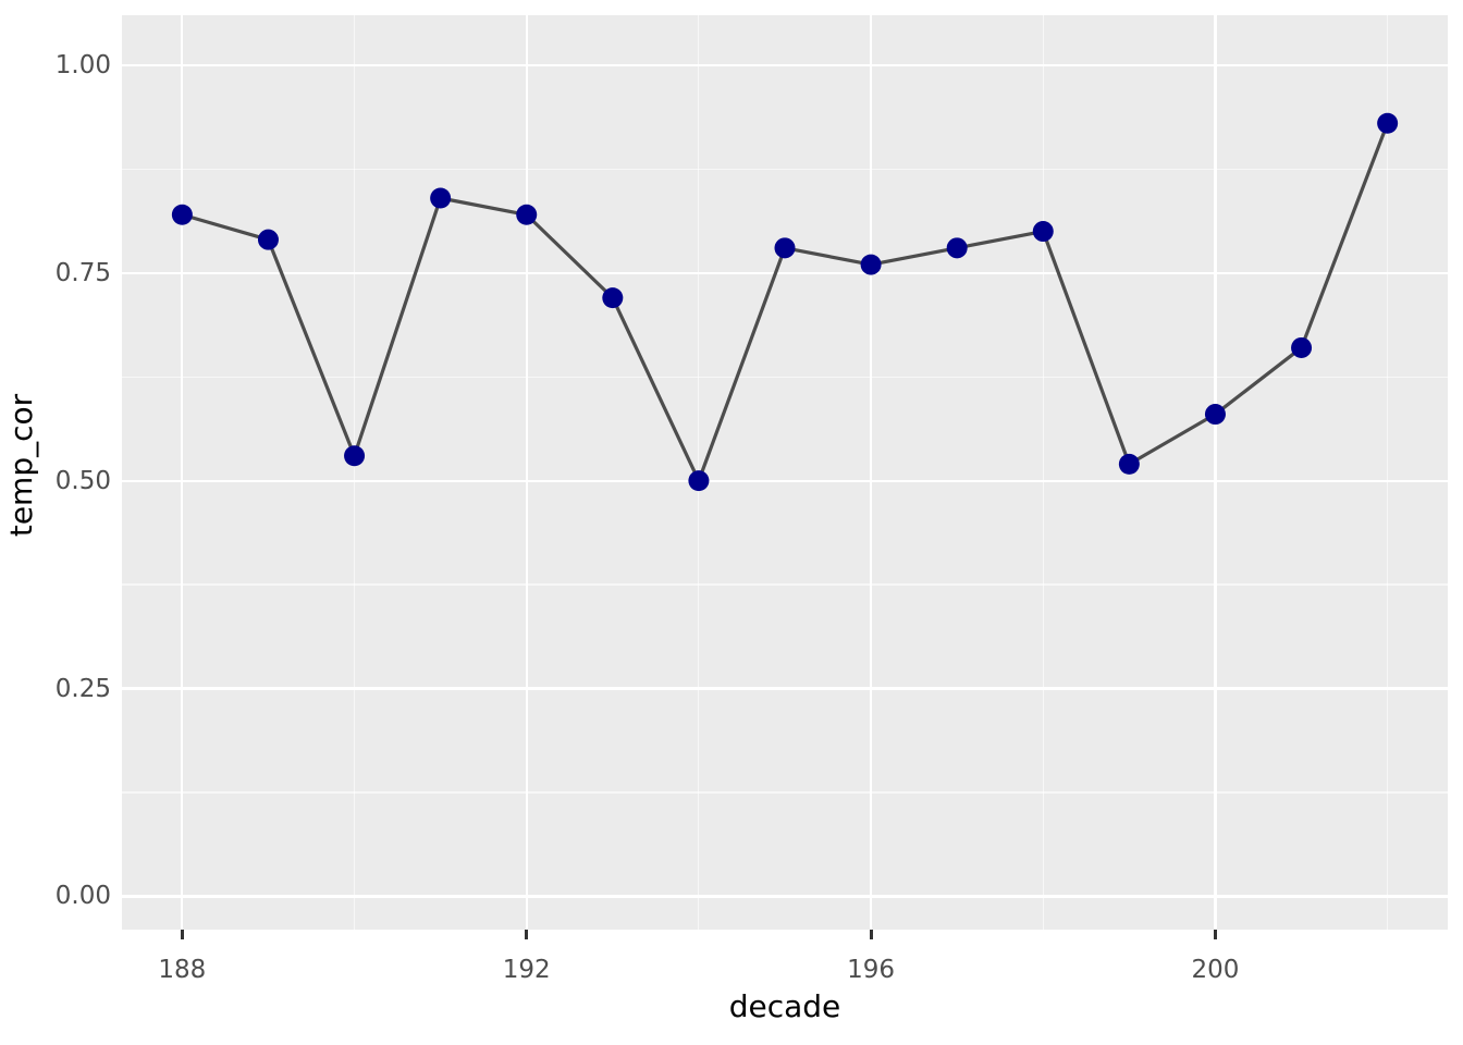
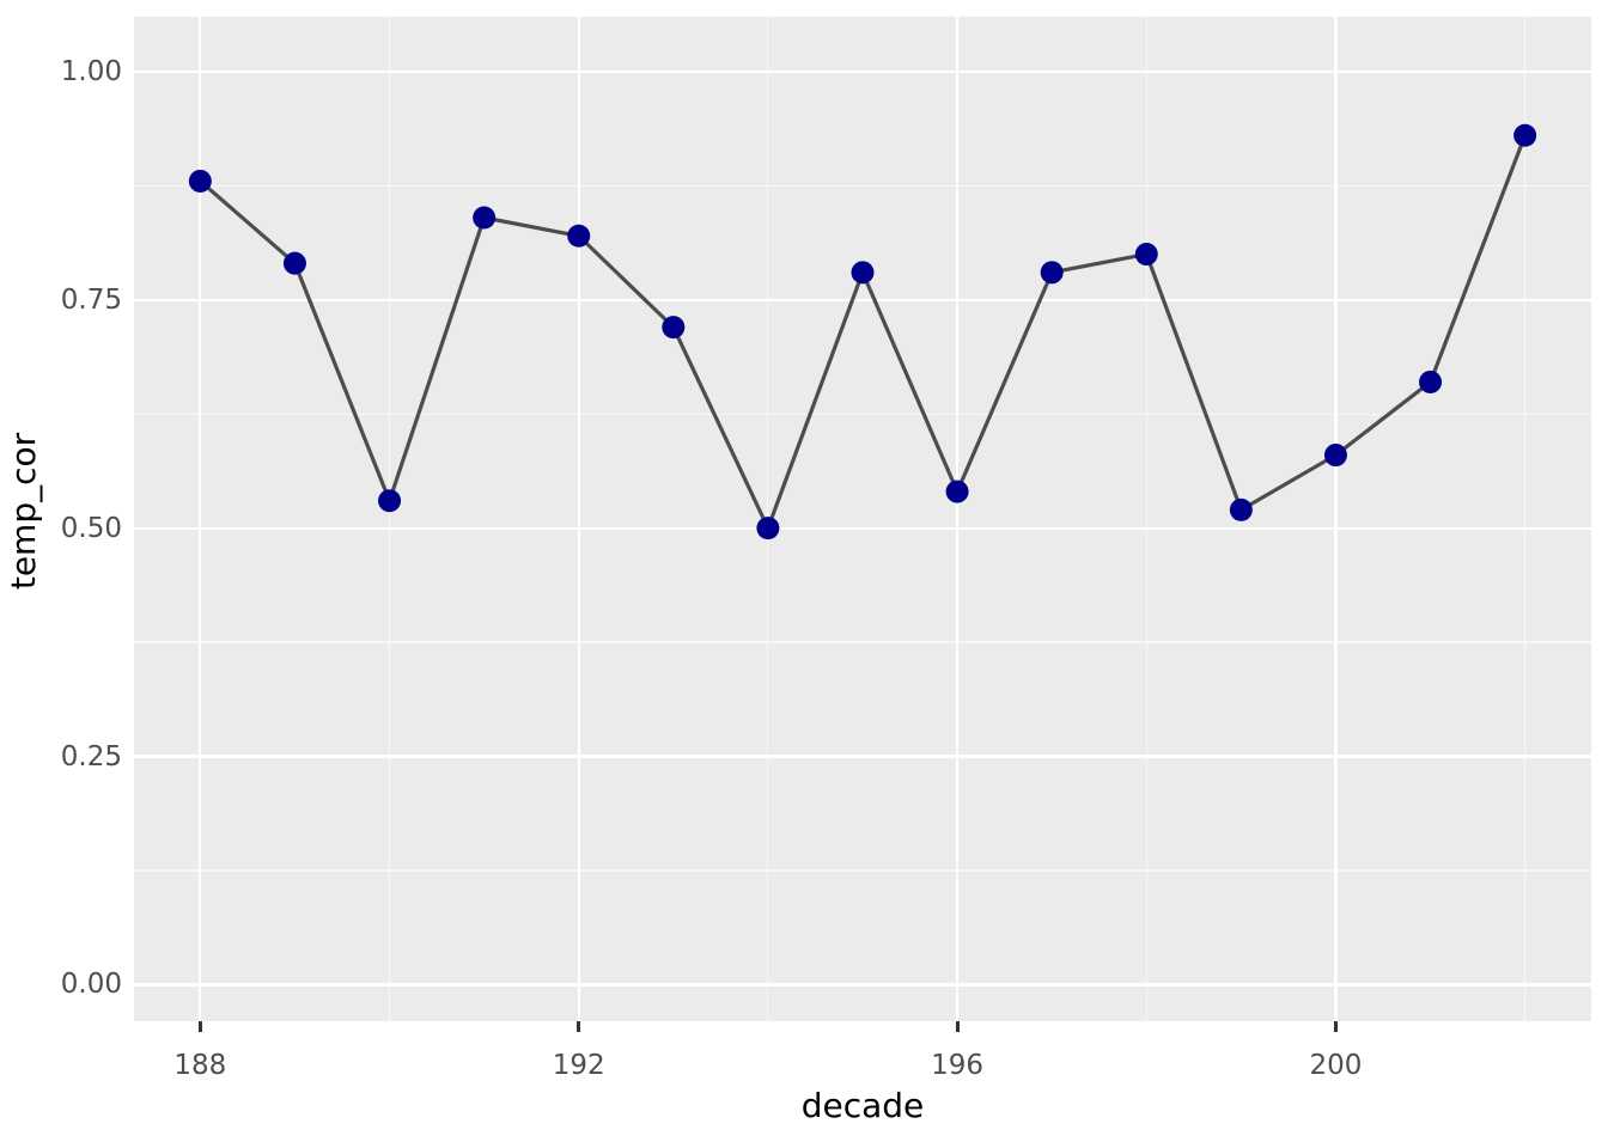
188: 0.82 -> 0.88
196: 0.76 -> 0.54
